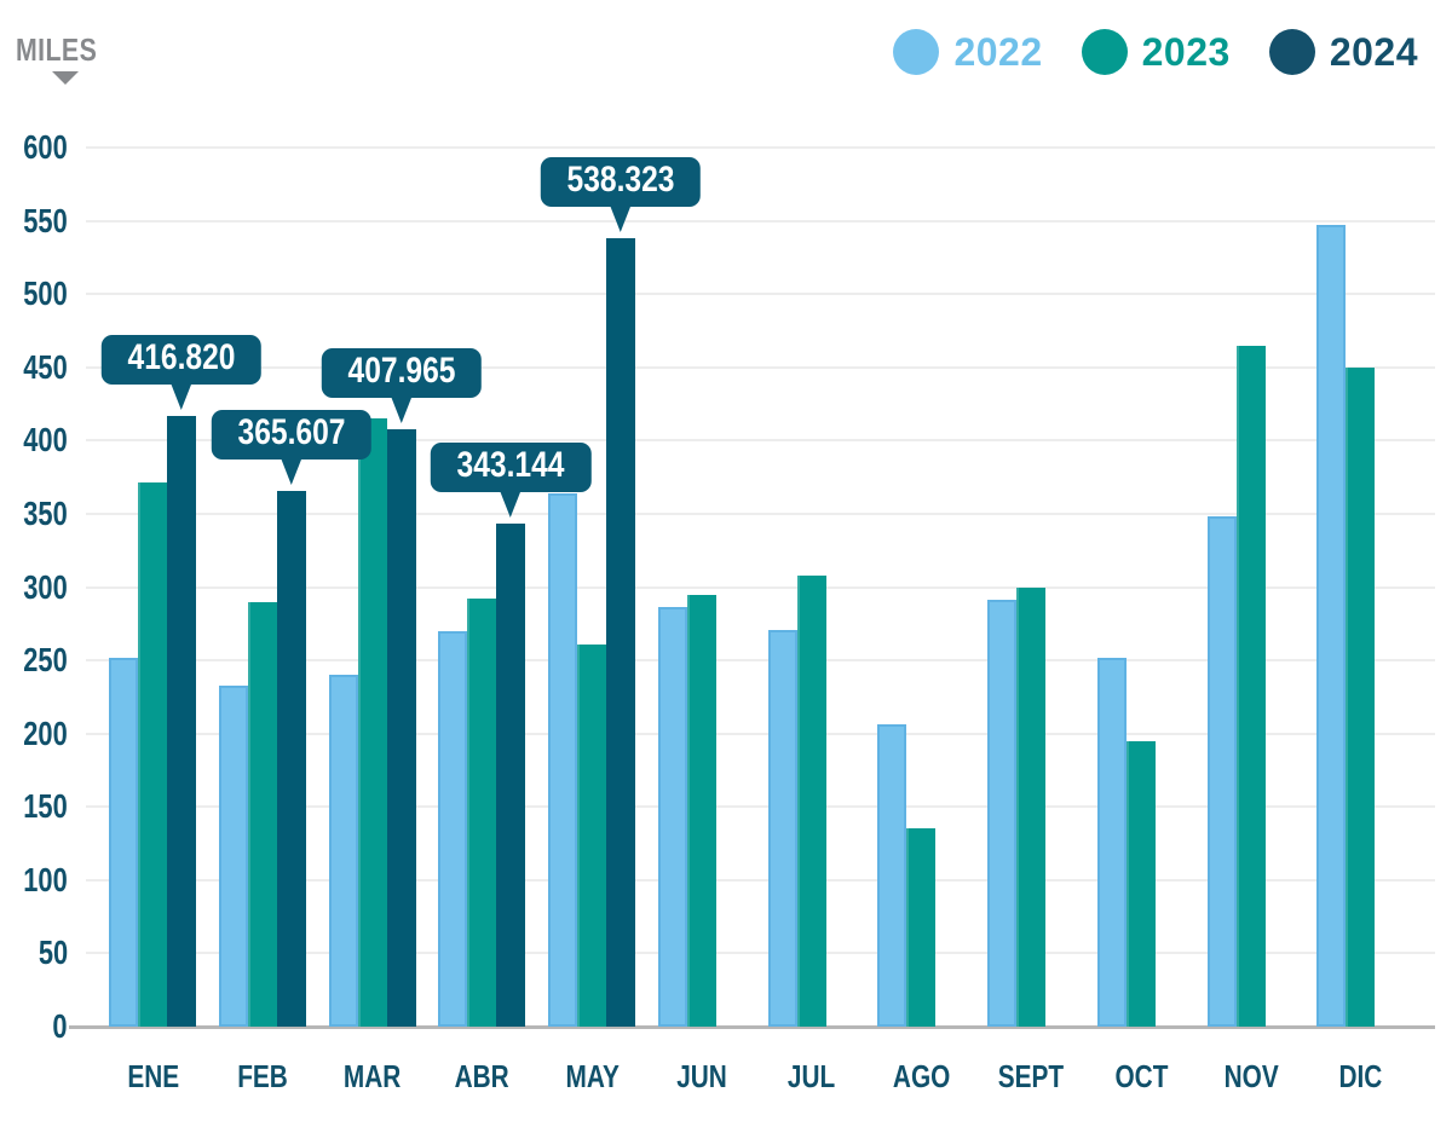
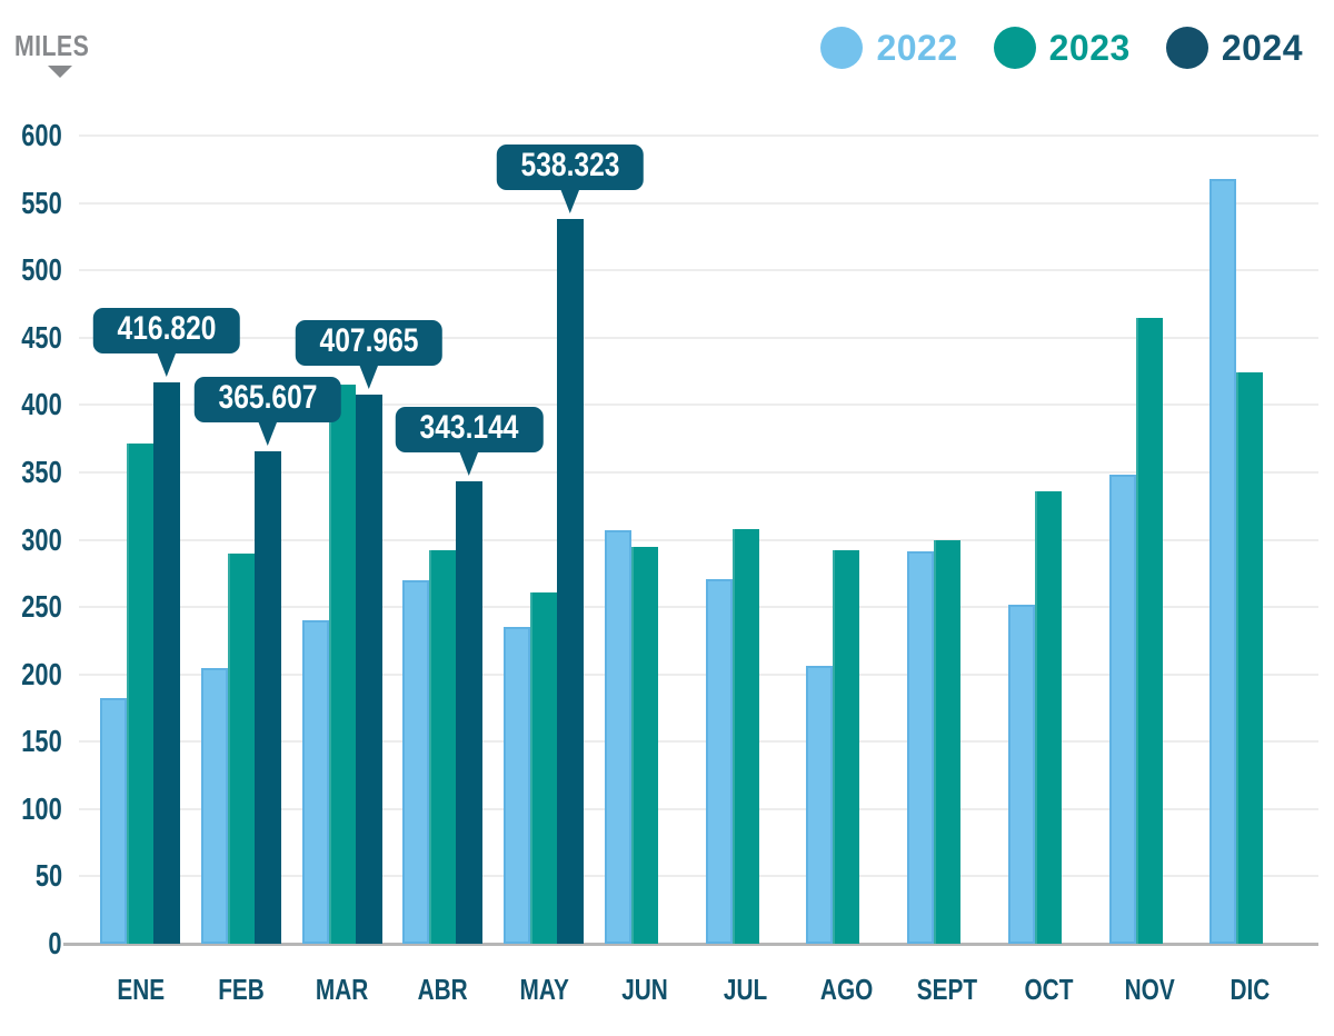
2022/ENE: 252 -> 182
2022/FEB: 233 -> 205
2022/MAY: 364 -> 235
2022/JUN: 286 -> 307
2023/AGO: 135 -> 292
2023/OCT: 195 -> 336
2022/DIC: 547 -> 568
2023/DIC: 450 -> 424
